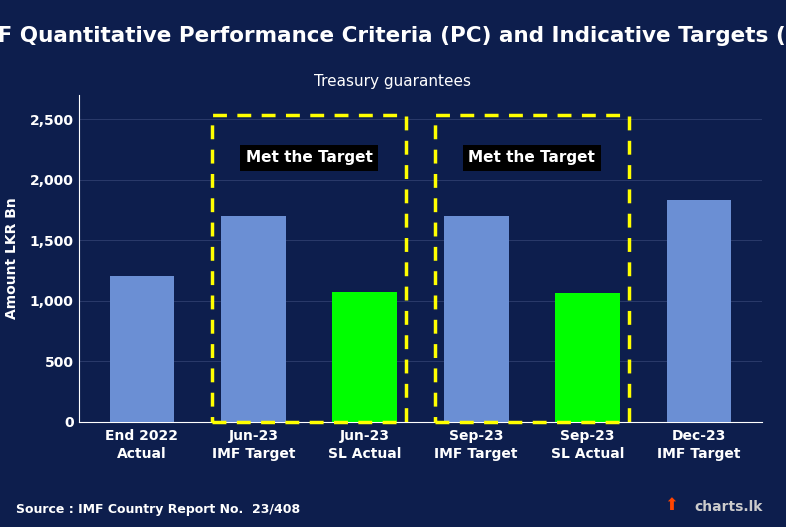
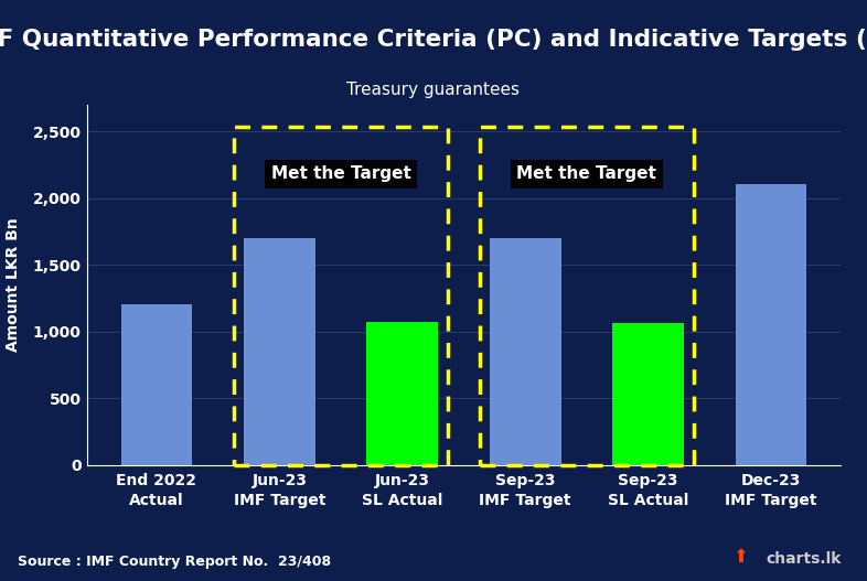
Dec-23: 1,830 -> 2,100
